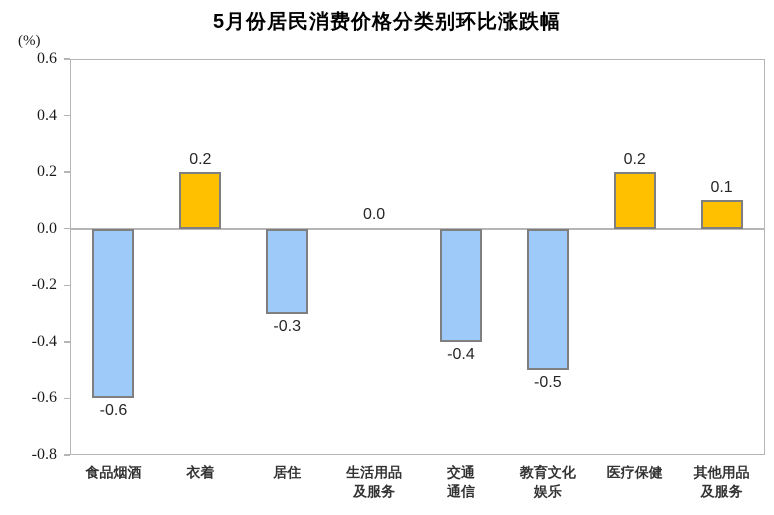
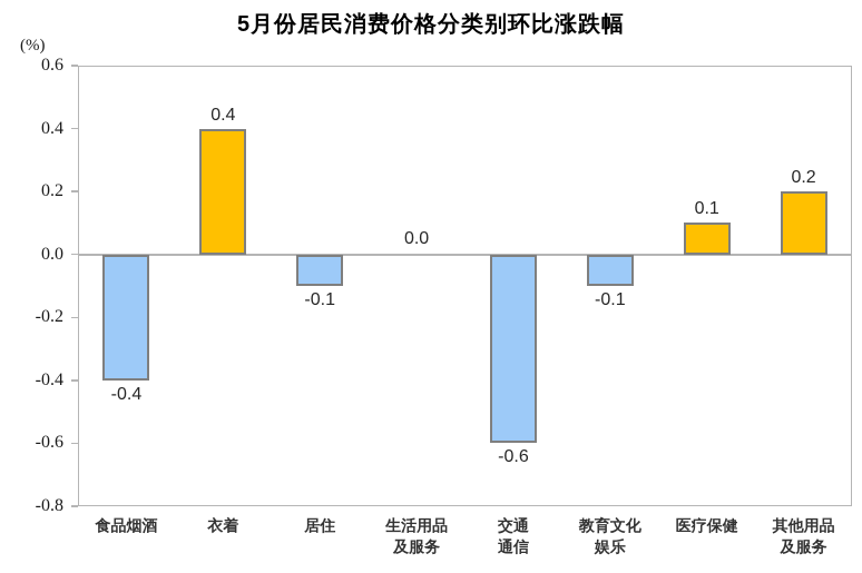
食品烟酒: -0.6 -> -0.4
衣着: 0.2 -> 0.4
居住: -0.3 -> -0.1
交通通信: -0.4 -> -0.6
教育文化娱乐: -0.5 -> -0.1
医疗保健: 0.2 -> 0.1
其他用品及服务: 0.1 -> 0.2
